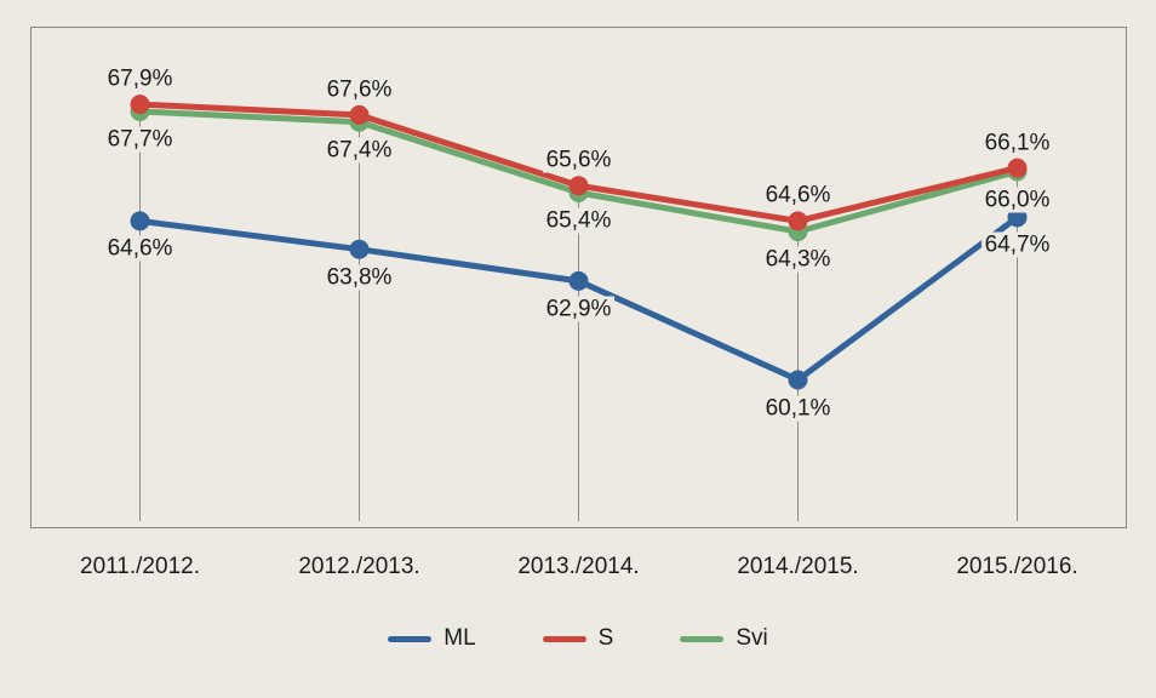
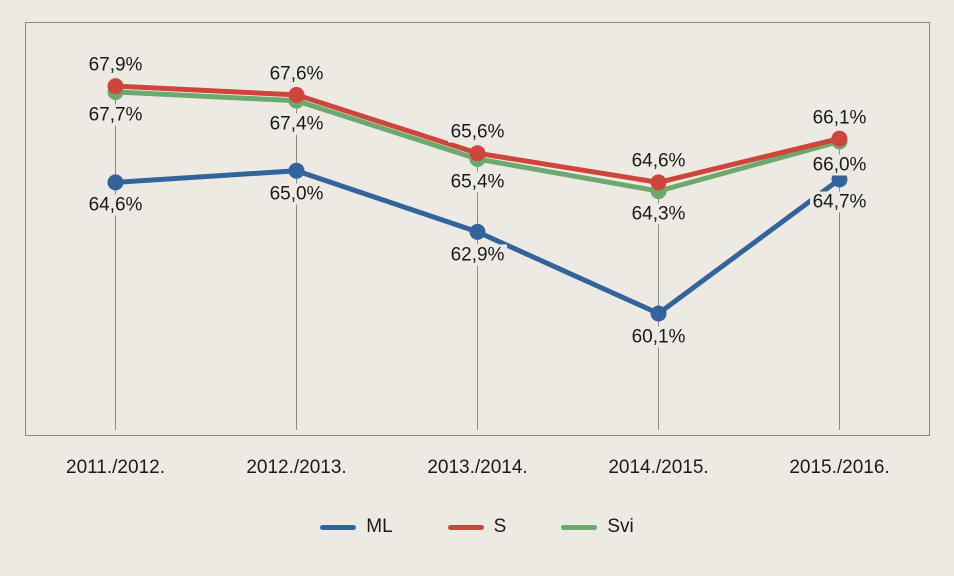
ML/2012./2013.: 63,8% -> 65,0%
